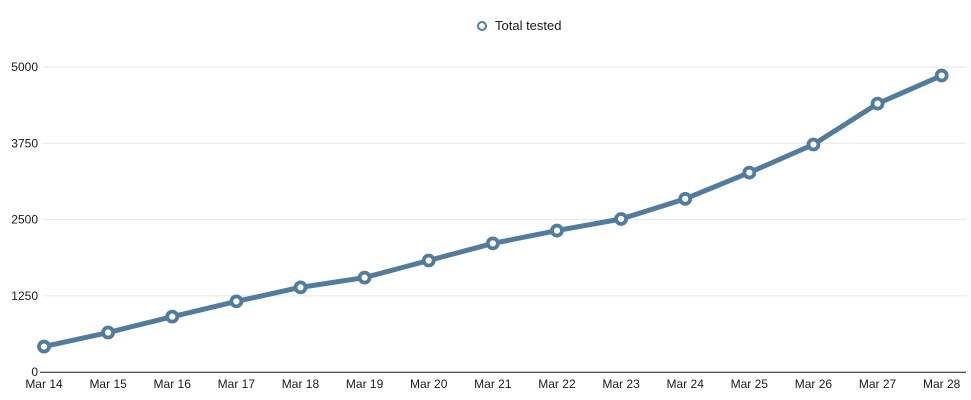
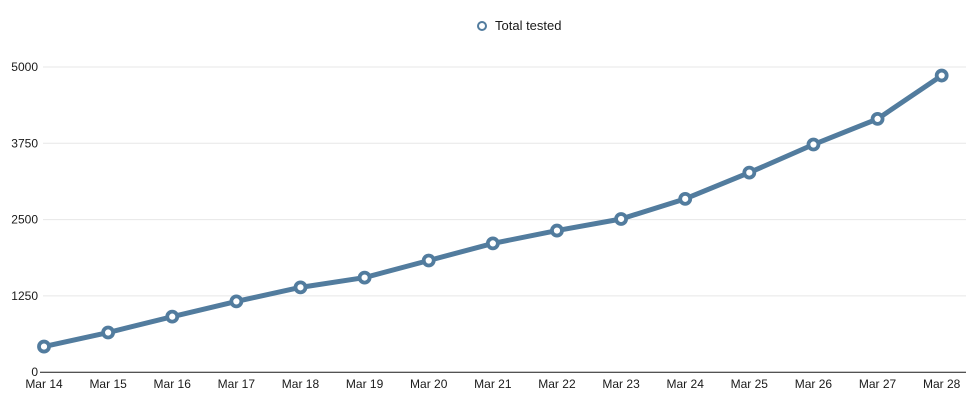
Mar 27: 4400 -> 4200
